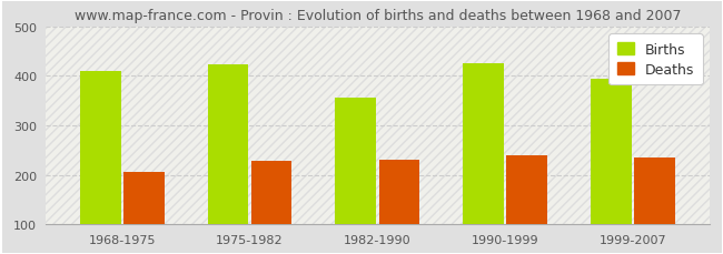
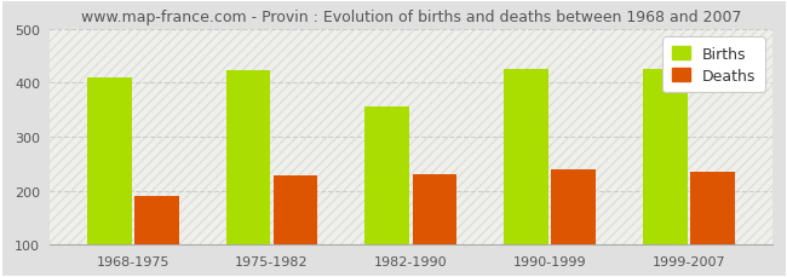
Deaths/1968-1975: 205 -> 191
Births/1999-2007: 395 -> 425
